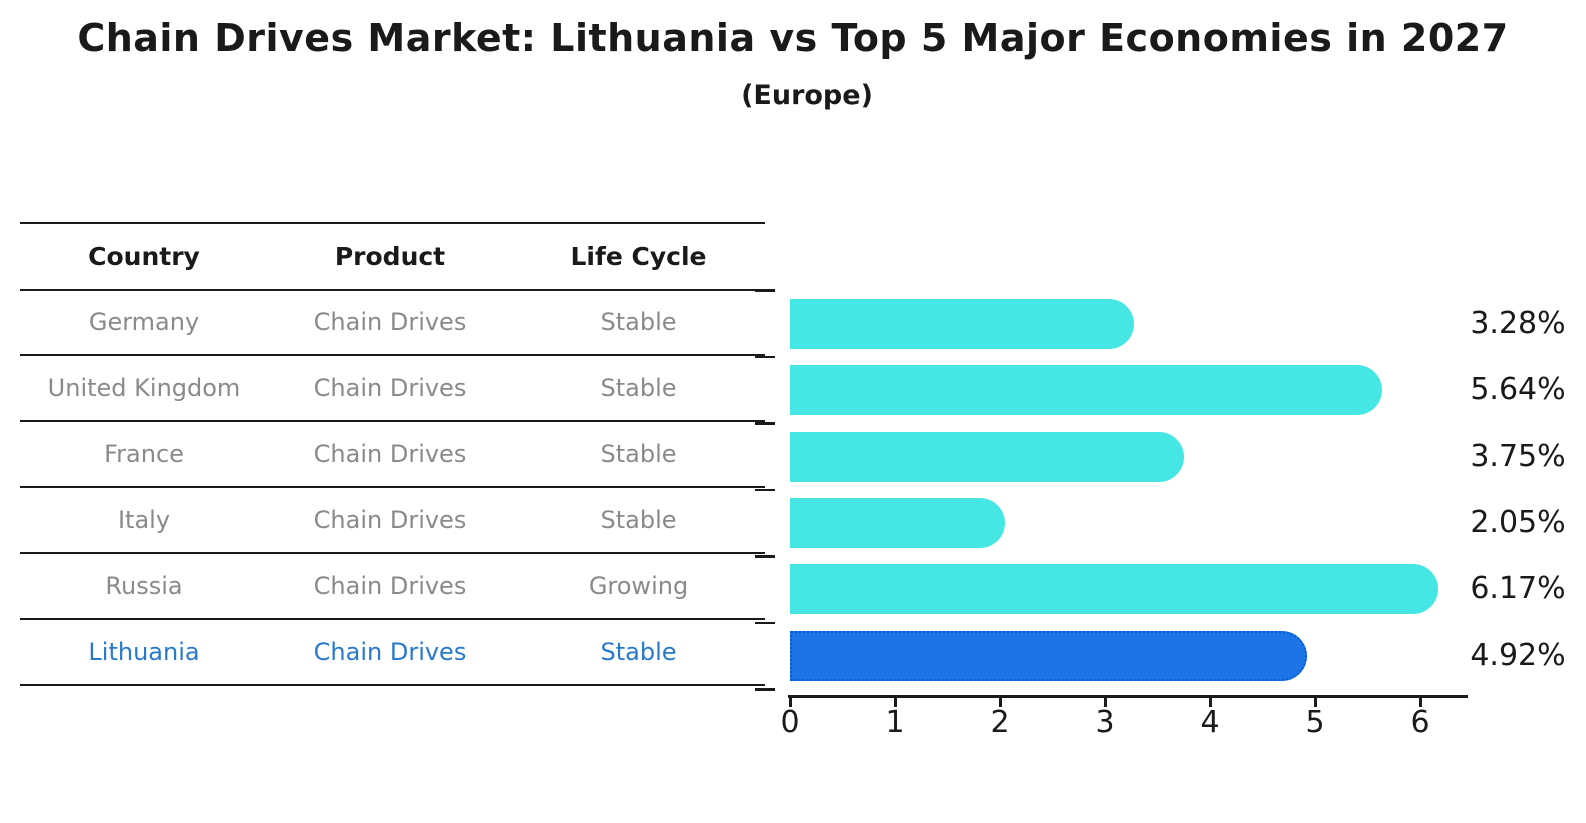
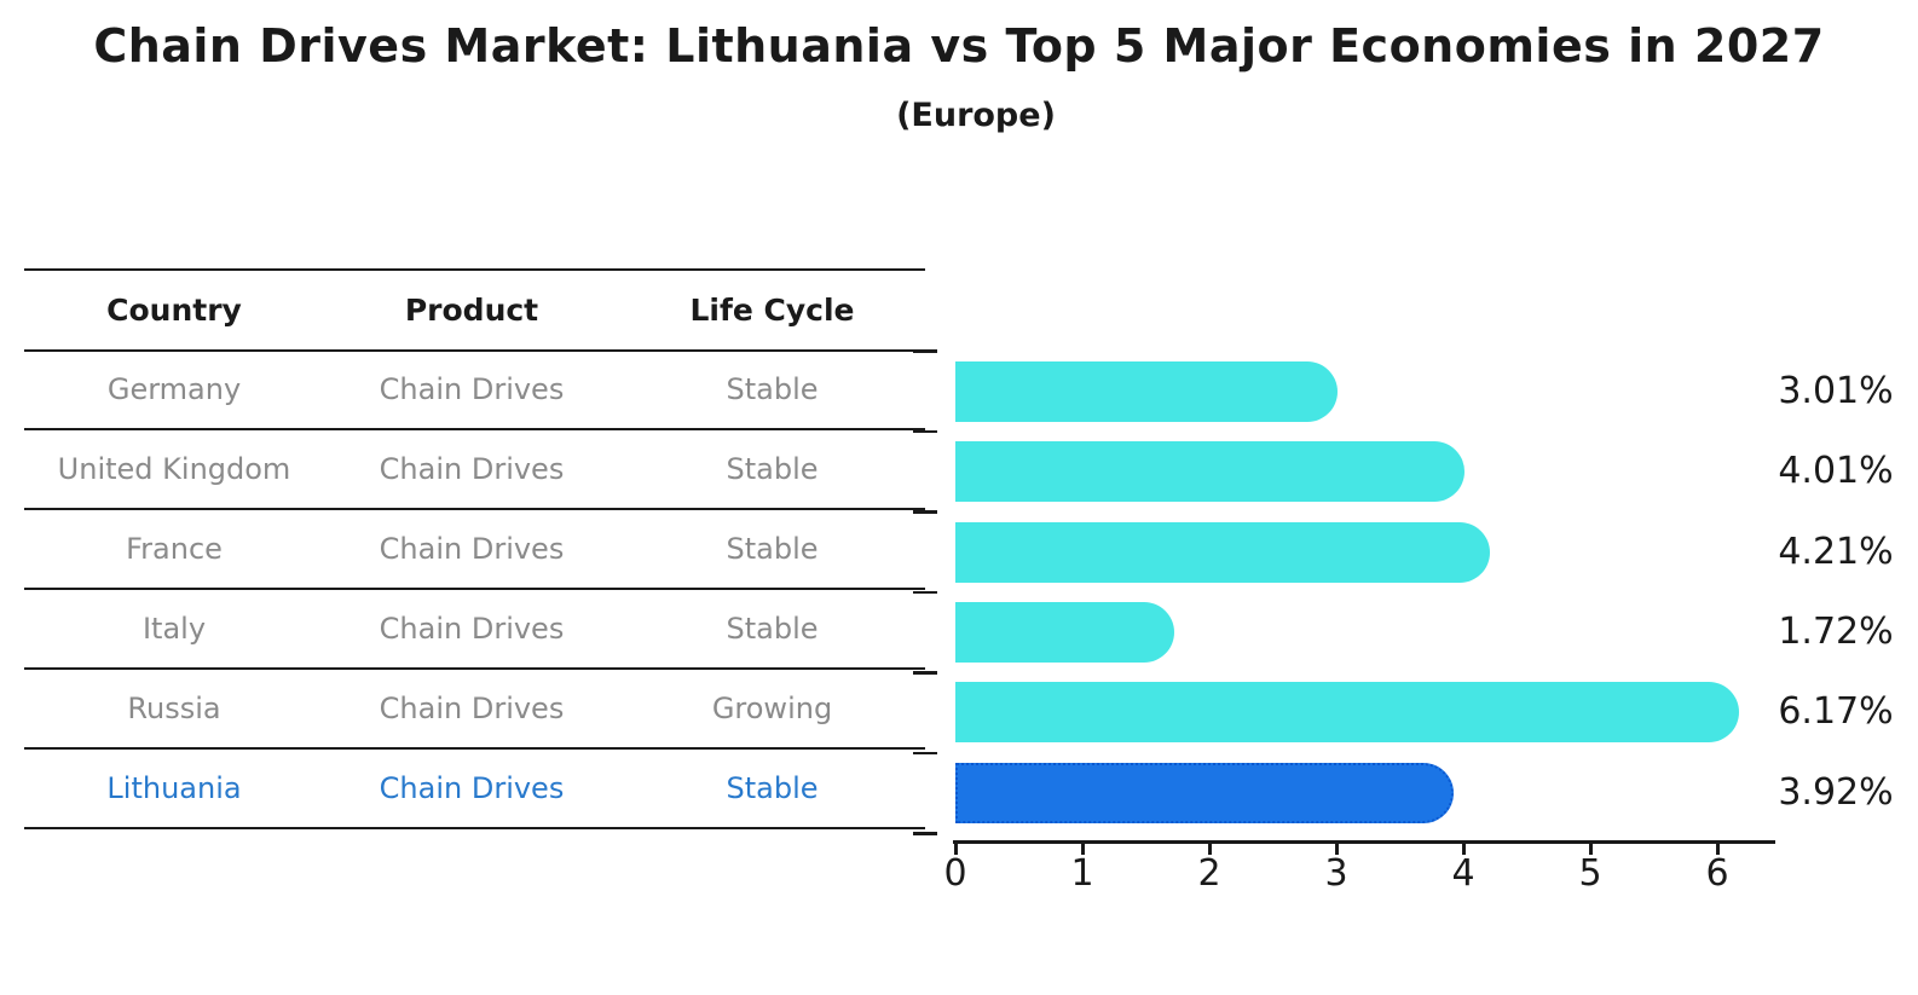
Germany: 3.28% -> 3.01%
United Kingdom: 5.64% -> 4.01%
France: 3.75% -> 4.21%
Italy: 2.05% -> 1.72%
Lithuania: 4.92% -> 3.92%
